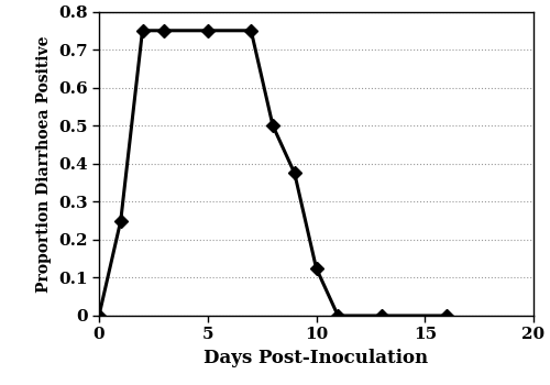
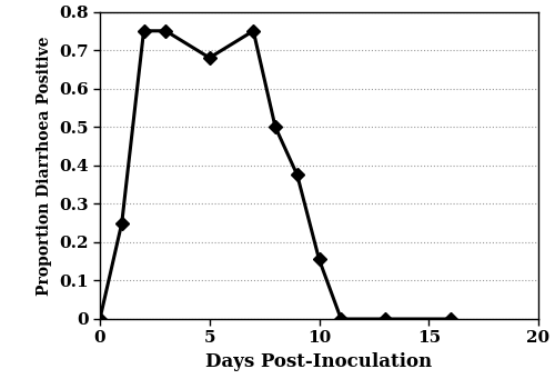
5: 0.750 -> 0.680
10: 0.125 -> 0.155
